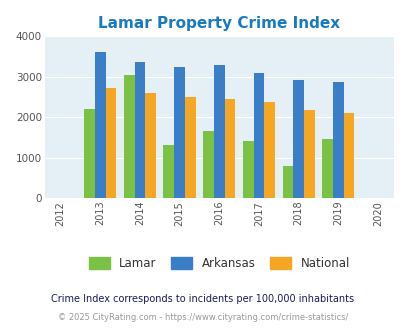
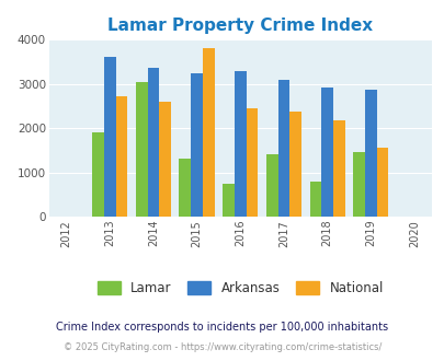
Lamar/2013: 2200 -> 1900
National/2015: 2500 -> 3800
Lamar/2016: 1660 -> 750
National/2019: 2100 -> 1550
